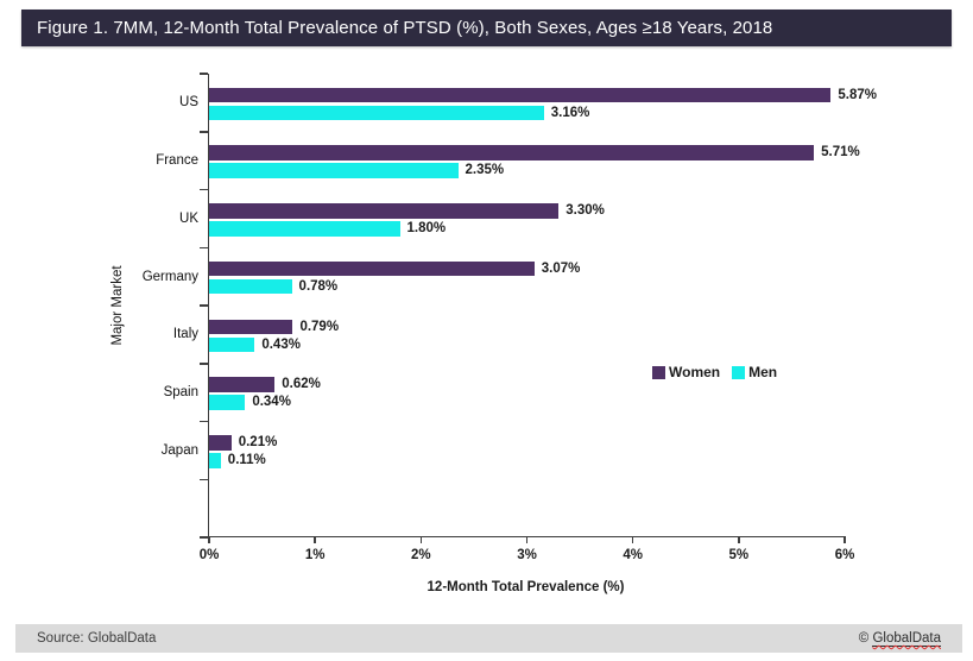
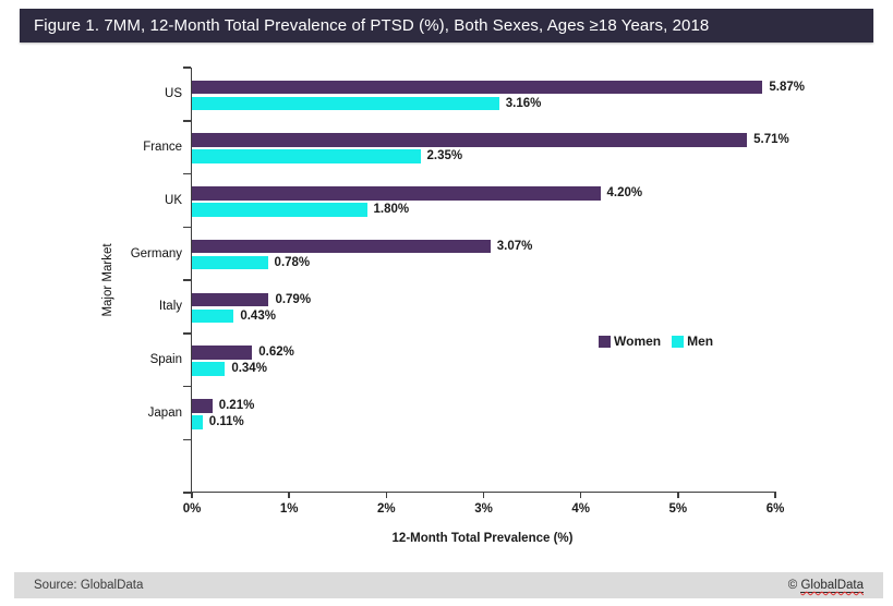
Women/UK: 3.30% -> 4.20%
